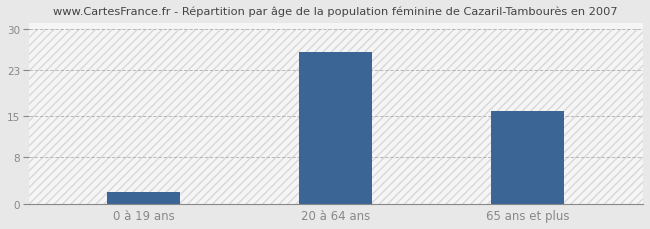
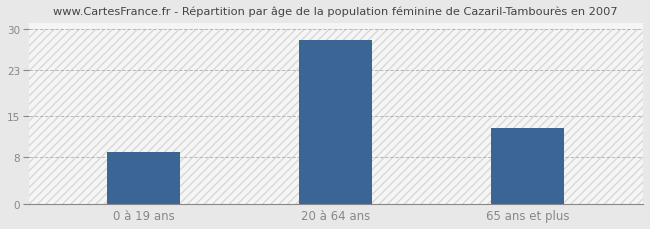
0 à 19 ans: 2 -> 9
20 à 64 ans: 26 -> 28
65 ans et plus: 16 -> 13
